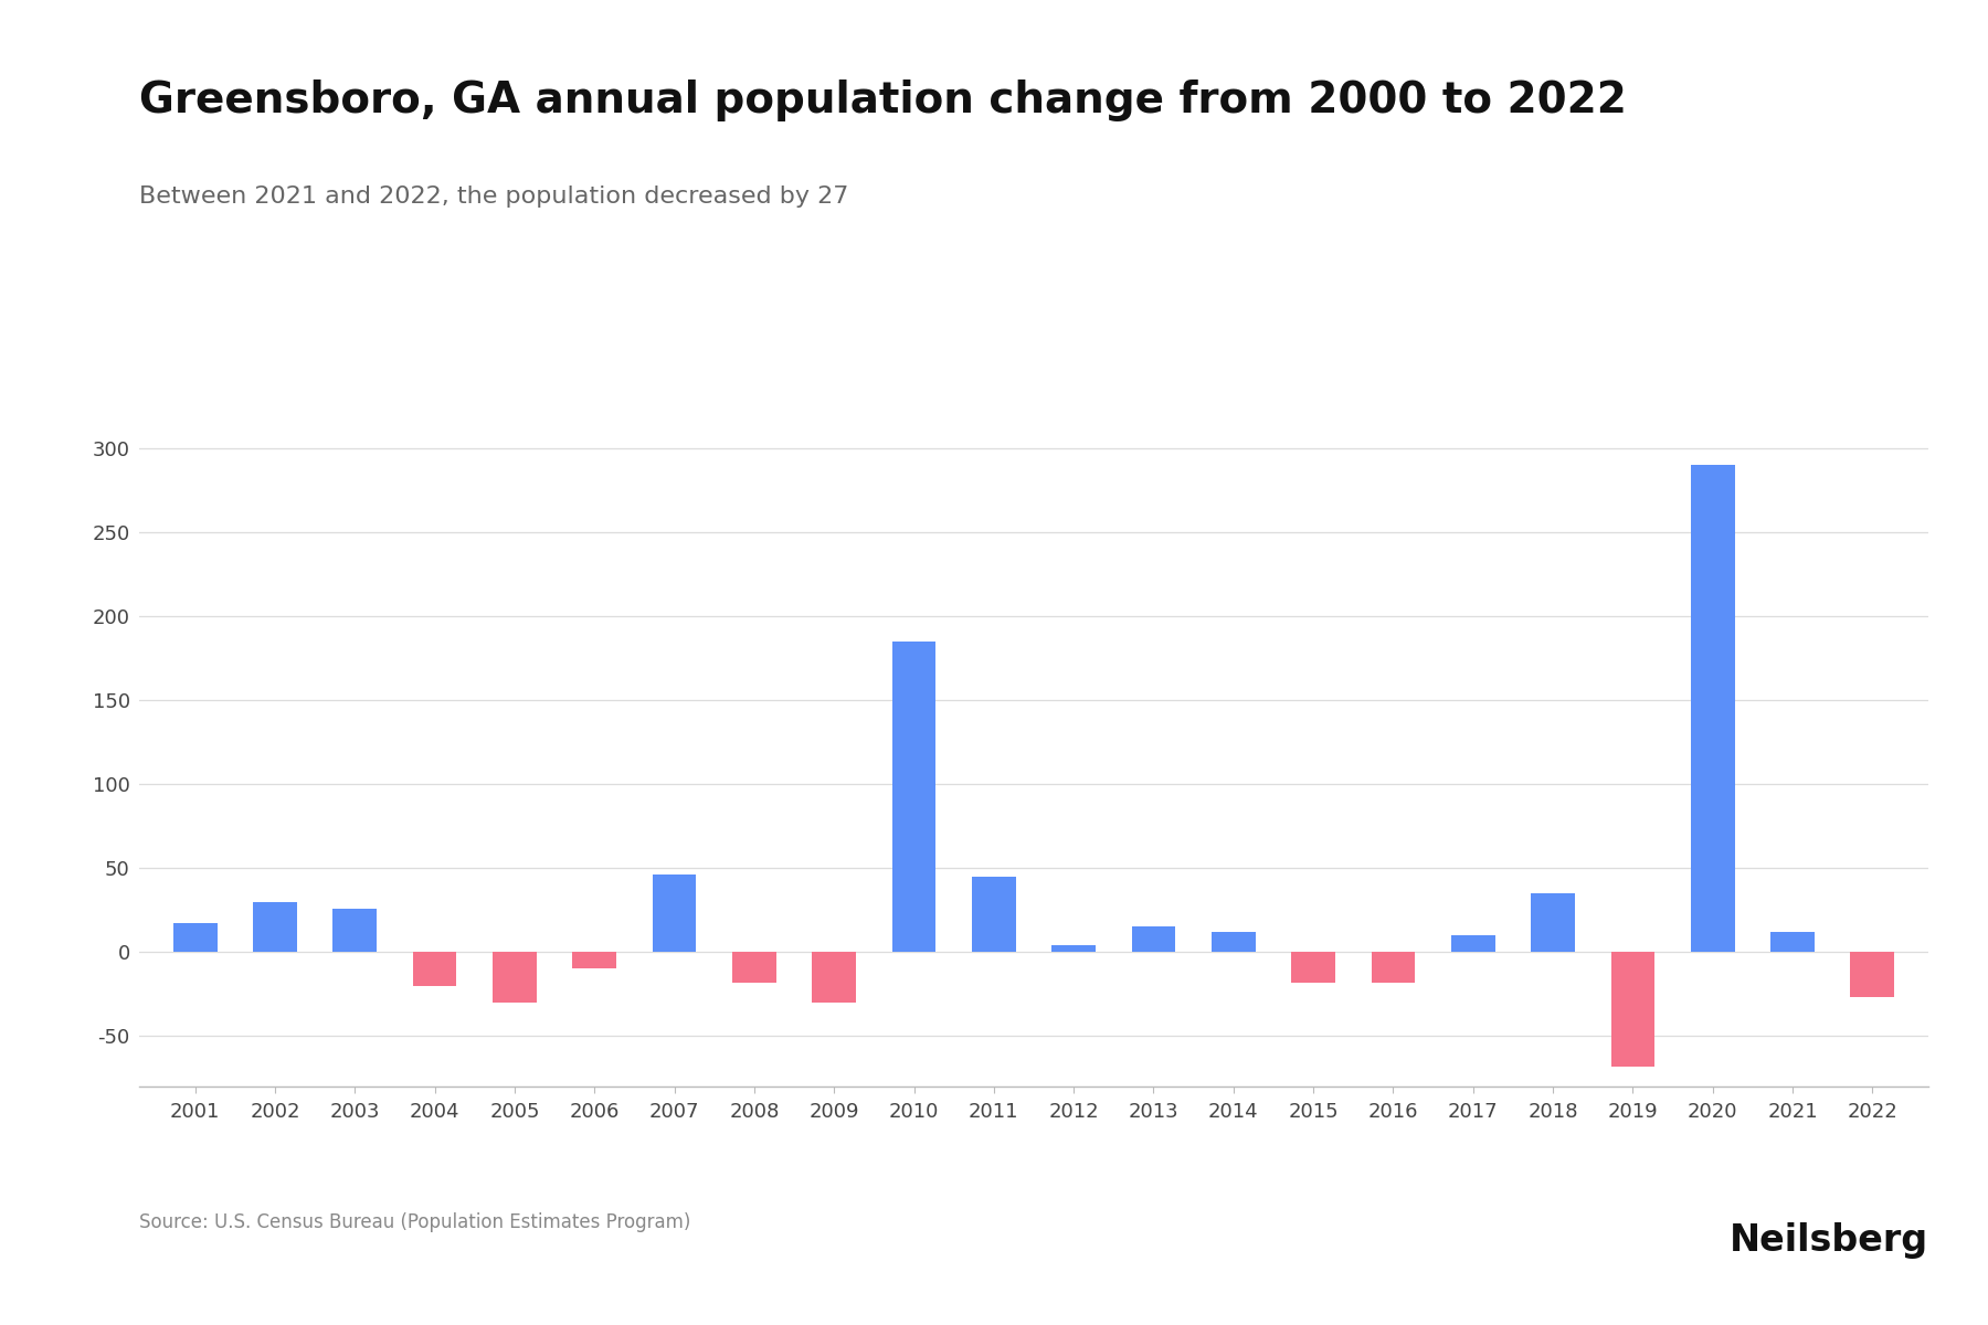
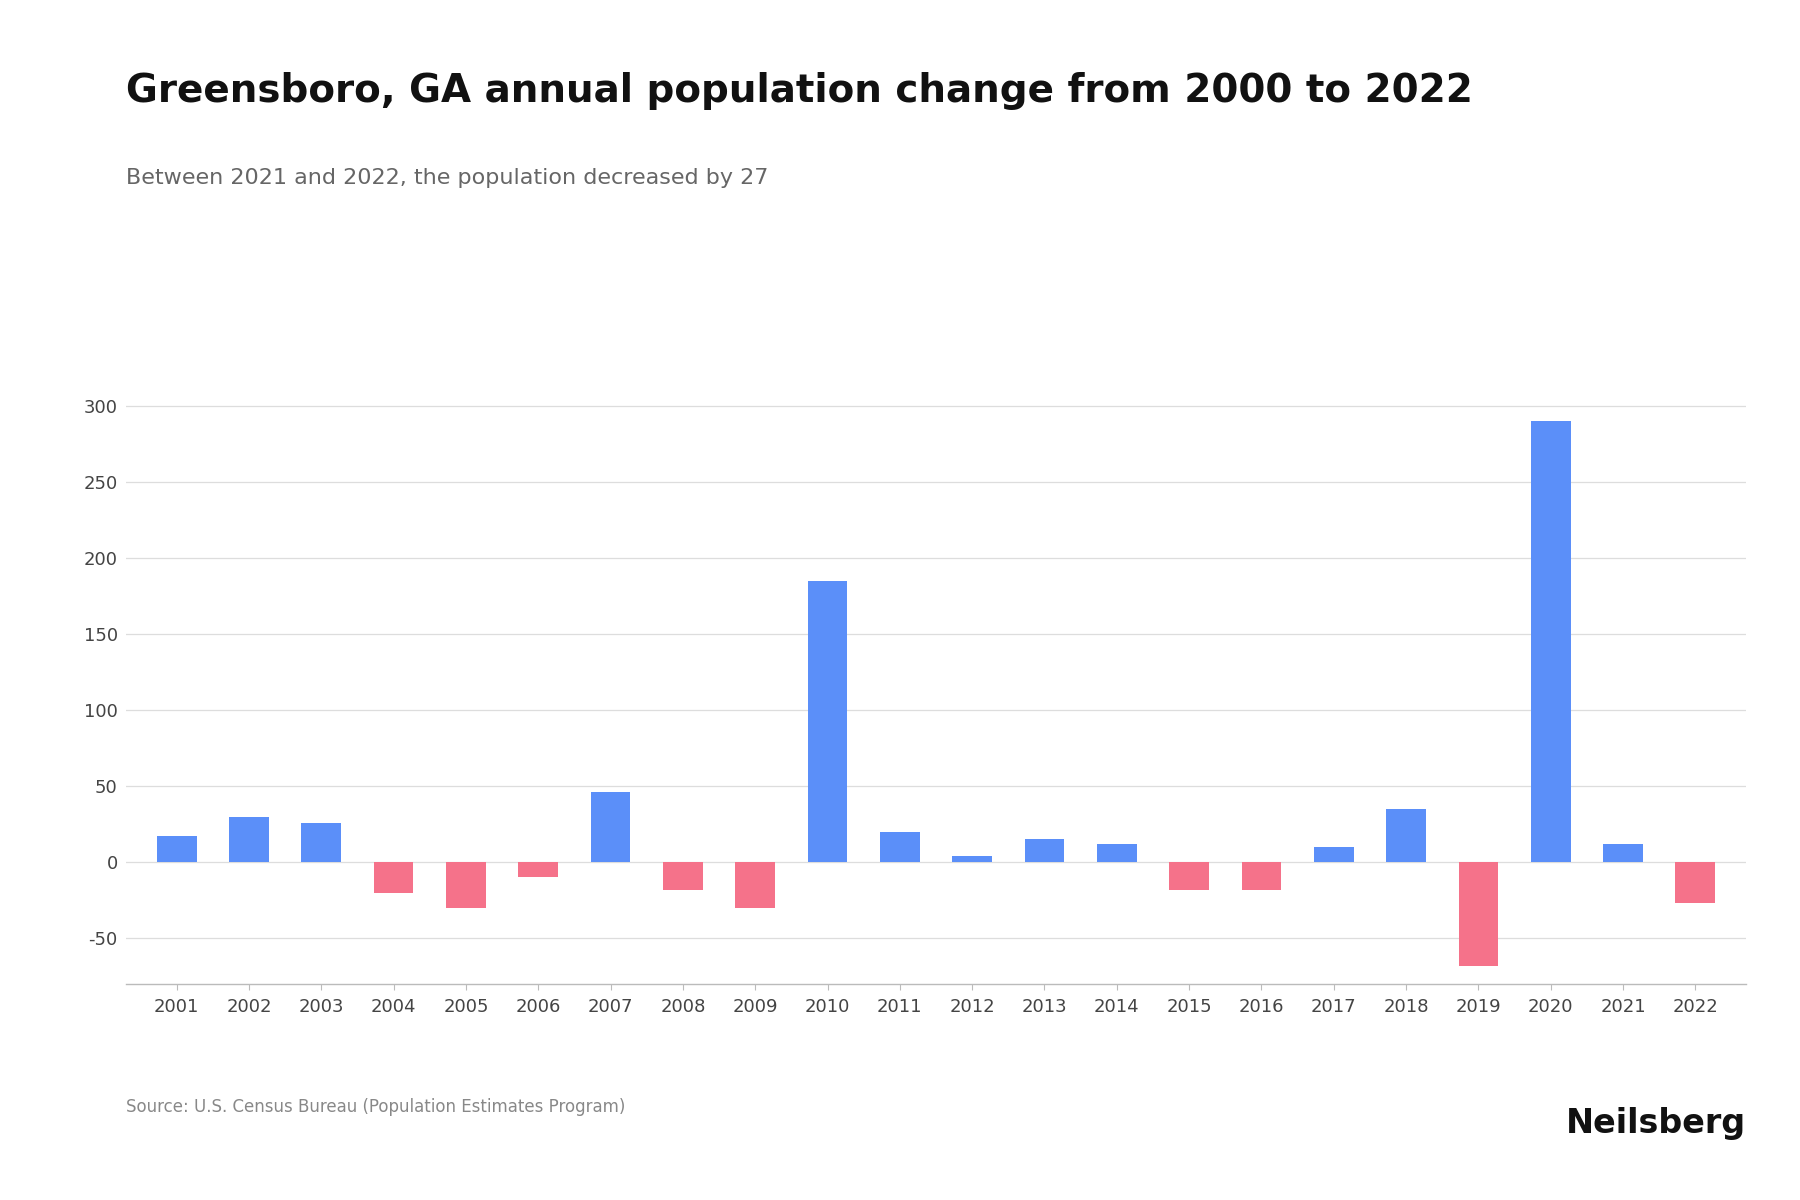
2011: 45 -> 20
